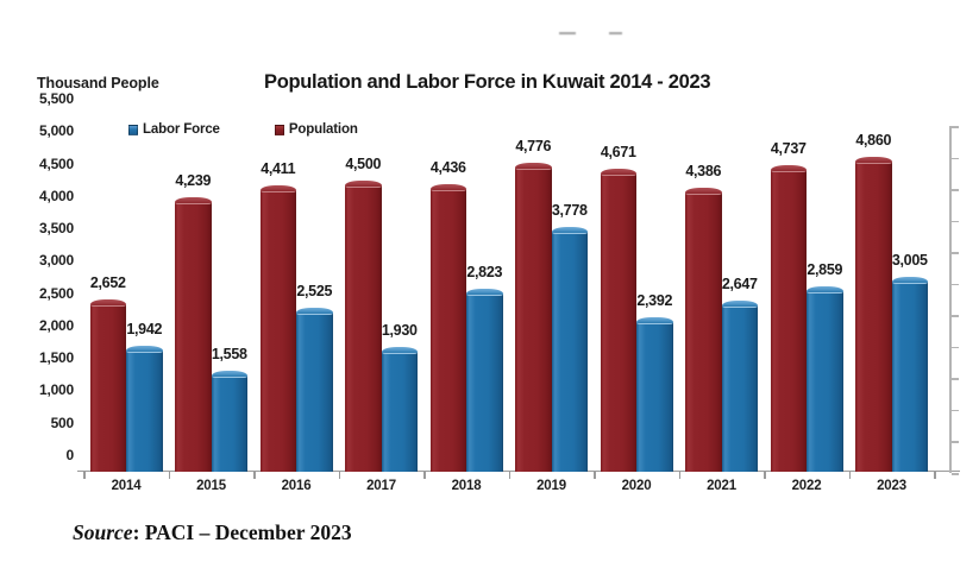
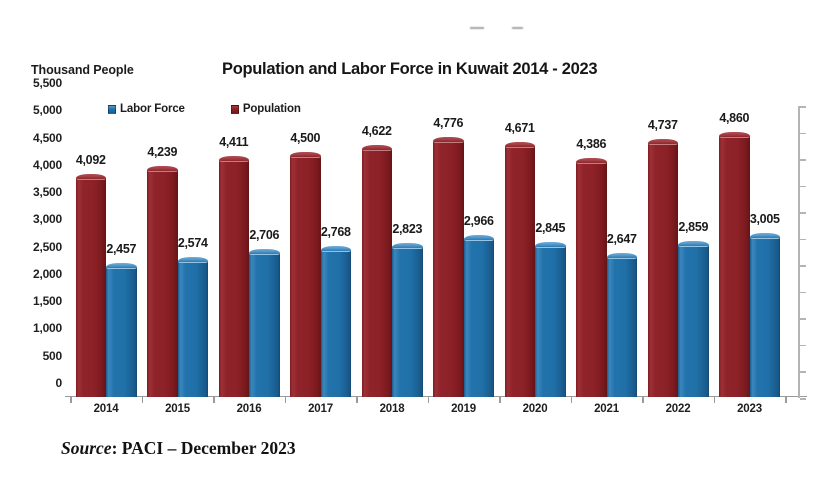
Population/2014: 2,652 -> 4,092
Labor Force/2014: 1,942 -> 2,457
Labor Force/2015: 1,558 -> 2,574
Labor Force/2016: 2,525 -> 2,706
Labor Force/2017: 1,930 -> 2,768
Population/2018: 4,436 -> 4,622
Labor Force/2019: 3,778 -> 2,966
Labor Force/2020: 2,392 -> 2,845
